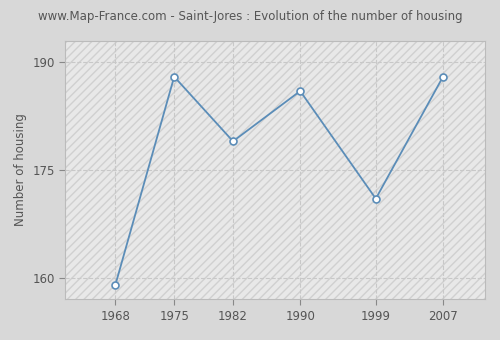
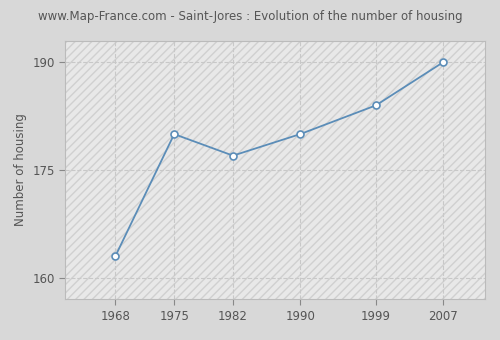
1968: 159 -> 163
1975: 188 -> 180
1982: 179 -> 177
1990: 186 -> 180
1999: 171 -> 184
2007: 188 -> 190
